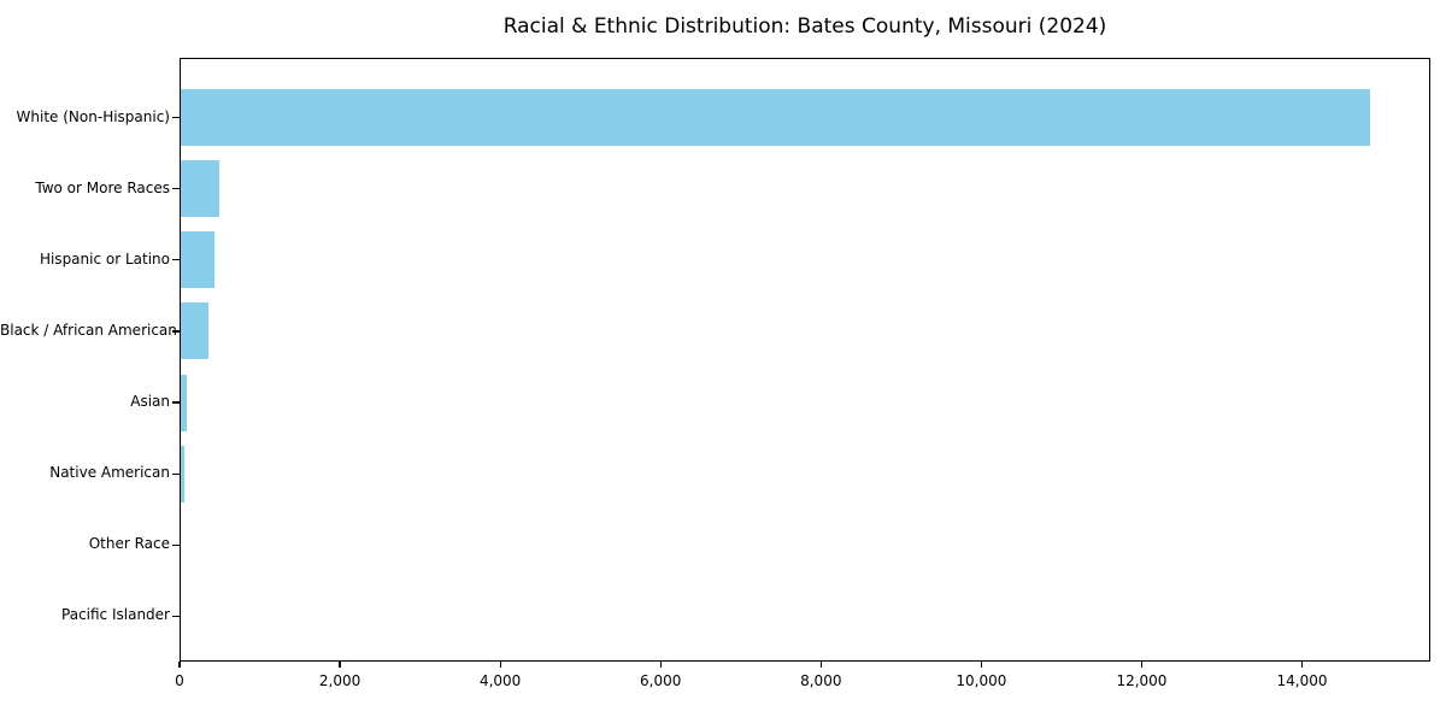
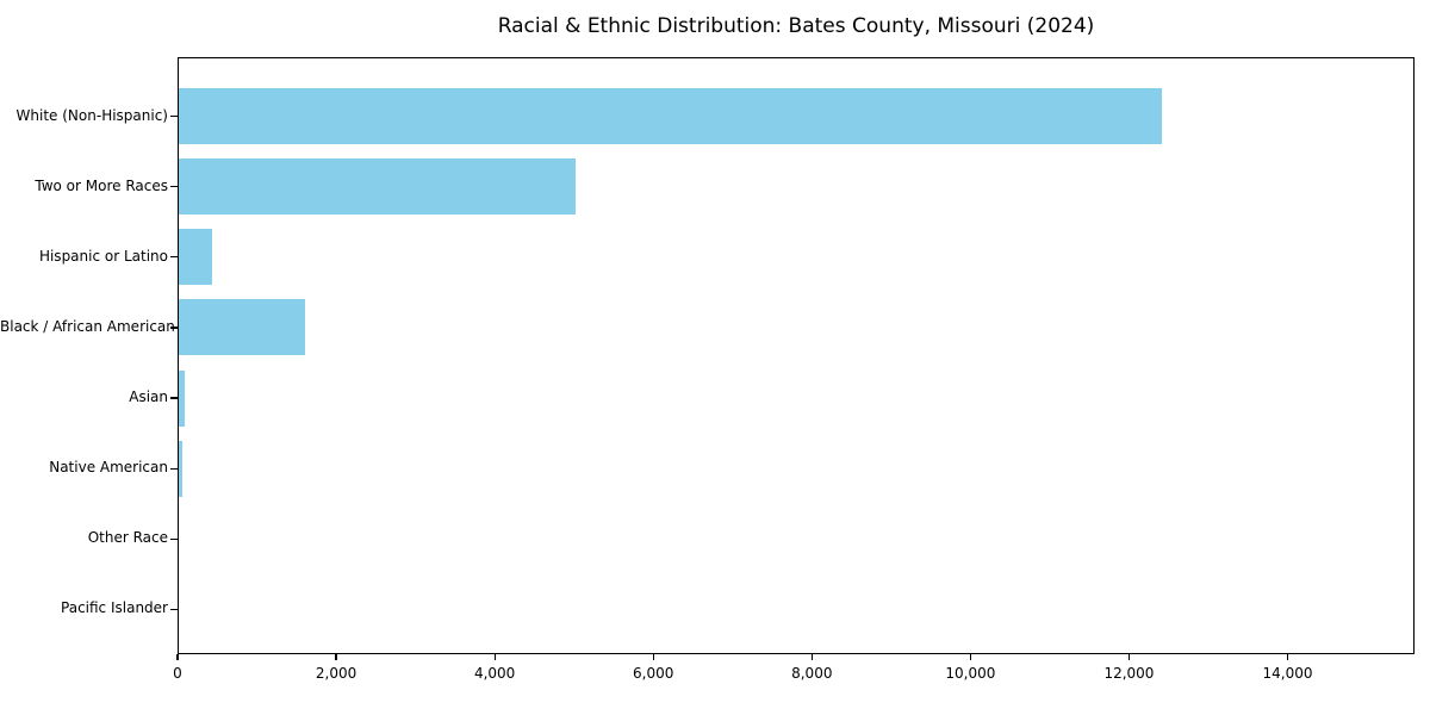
White (Non-Hispanic): 14800 -> 12400
Two or More Races: 500 -> 5000
Black / African American: 400 -> 1600
